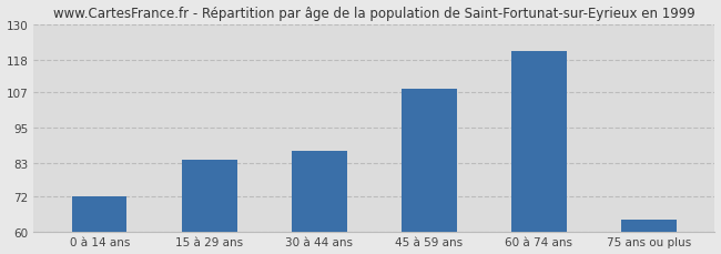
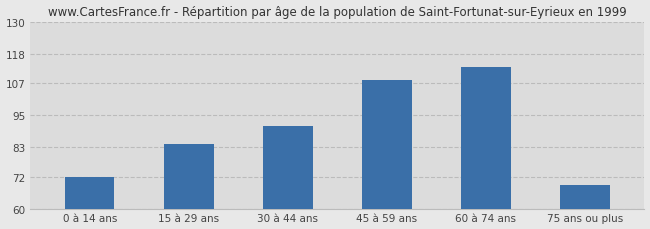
30 à 44 ans: 87 -> 91
60 à 74 ans: 121 -> 113
75 ans ou plus: 64 -> 69
